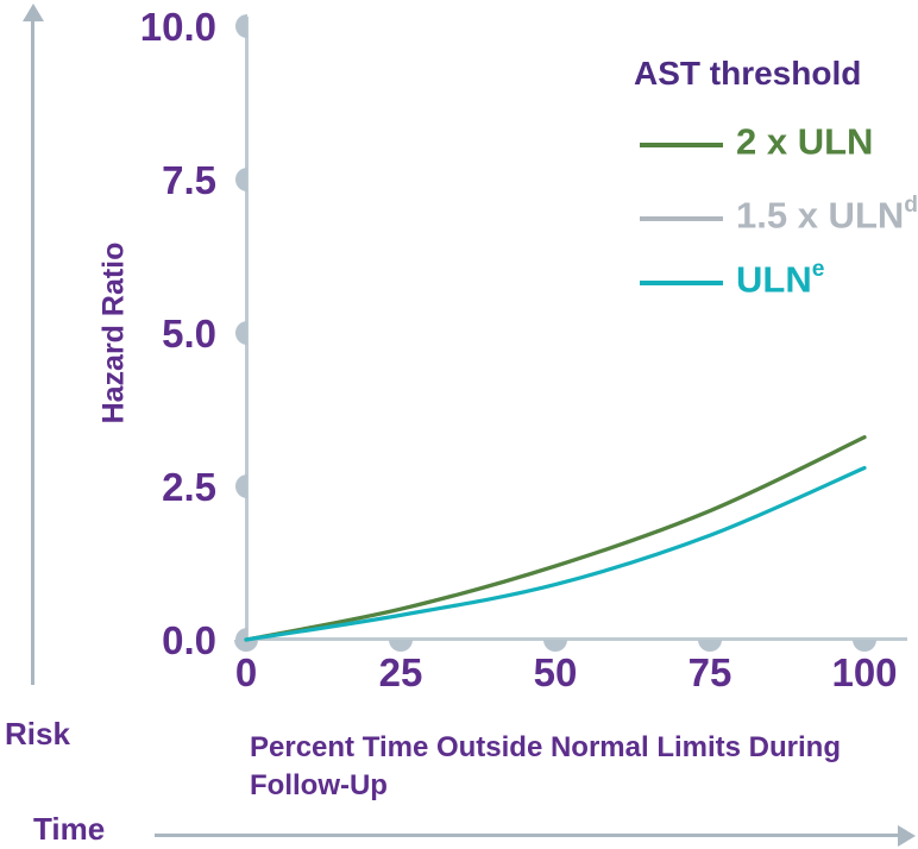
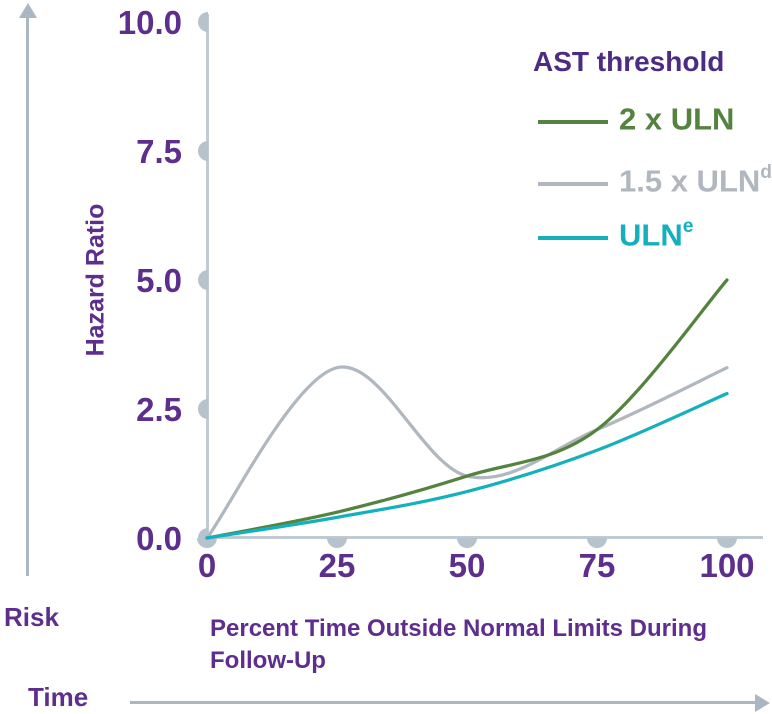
1.5 x ULN/25: 0.5 -> 3.3
2 x ULN/100: 3.3 -> 5.0
